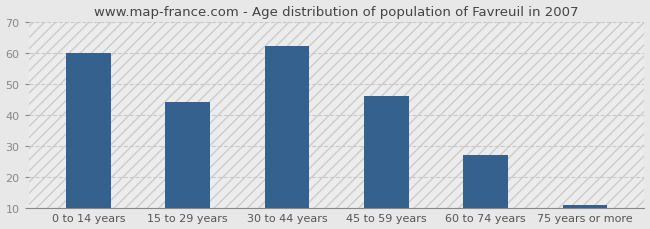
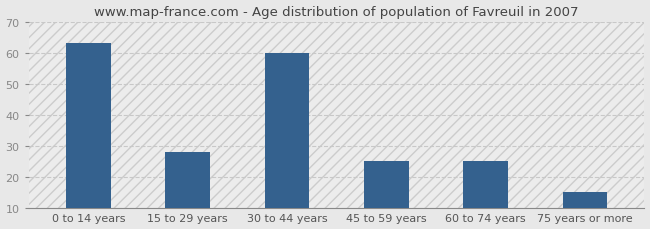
0 to 14 years: 60 -> 63
15 to 29 years: 44 -> 28
30 to 44 years: 62 -> 60
45 to 59 years: 46 -> 25
60 to 74 years: 27 -> 25
75 years or more: 11 -> 15
